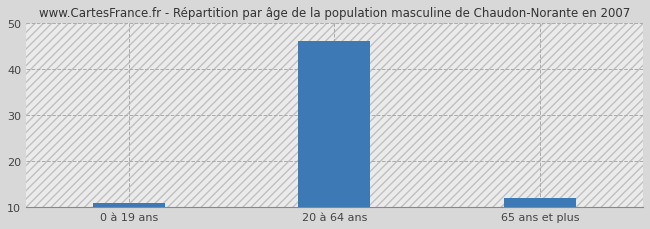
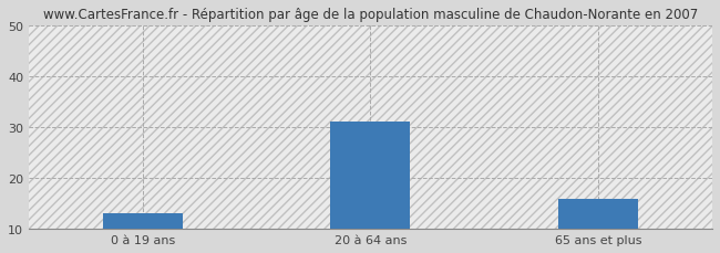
0 à 19 ans: 11 -> 13
20 à 64 ans: 46 -> 31
65 ans et plus: 12 -> 16
